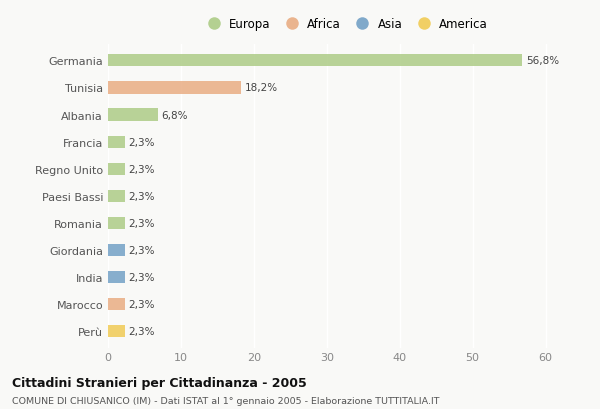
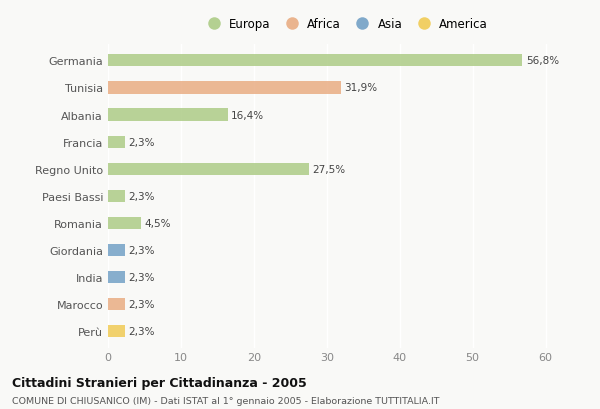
Tunisia: 18,2% -> 31,9%
Albania: 6,8% -> 16,4%
Regno Unito: 2,3% -> 27,5%
Romania: 2,3% -> 4,5%
